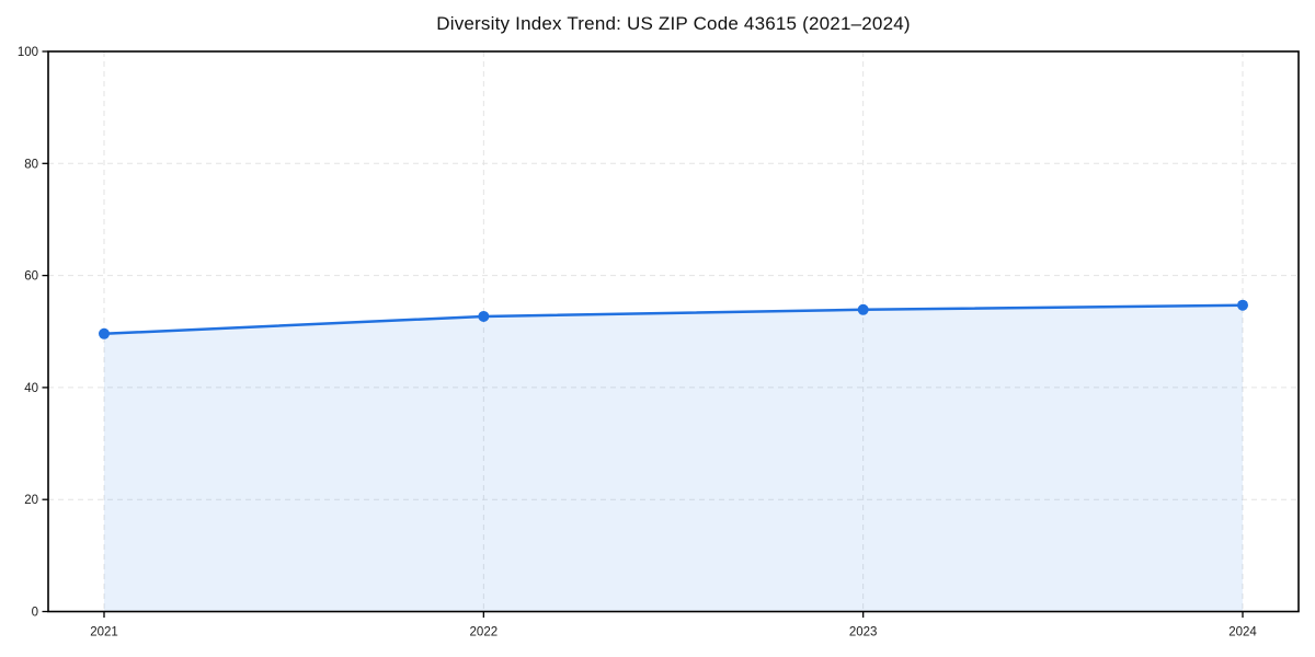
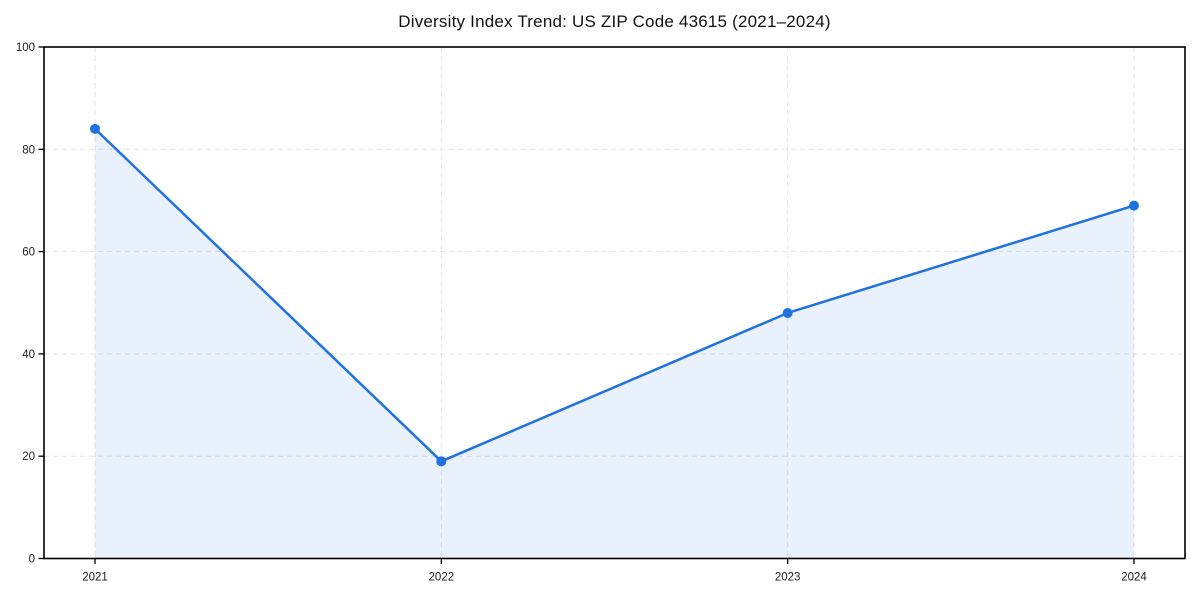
2021: 50 -> 84
2022: 53 -> 19
2023: 54 -> 48
2024: 55 -> 69
